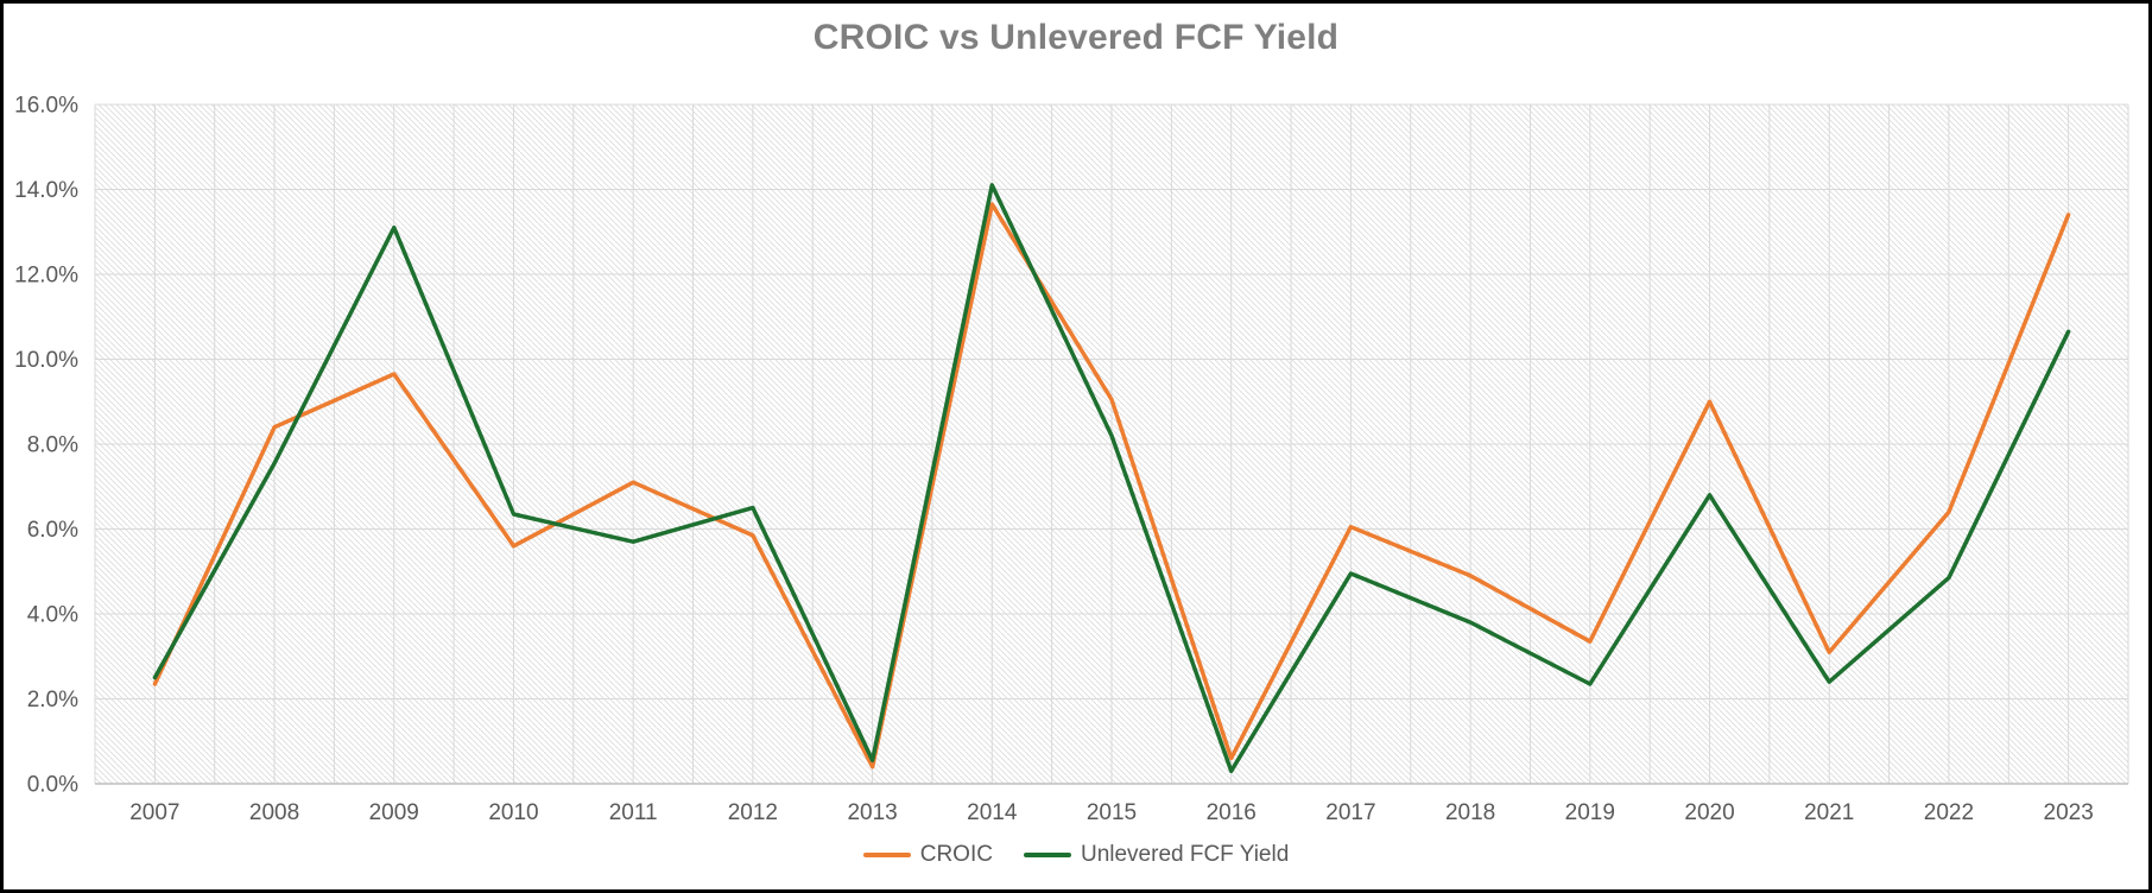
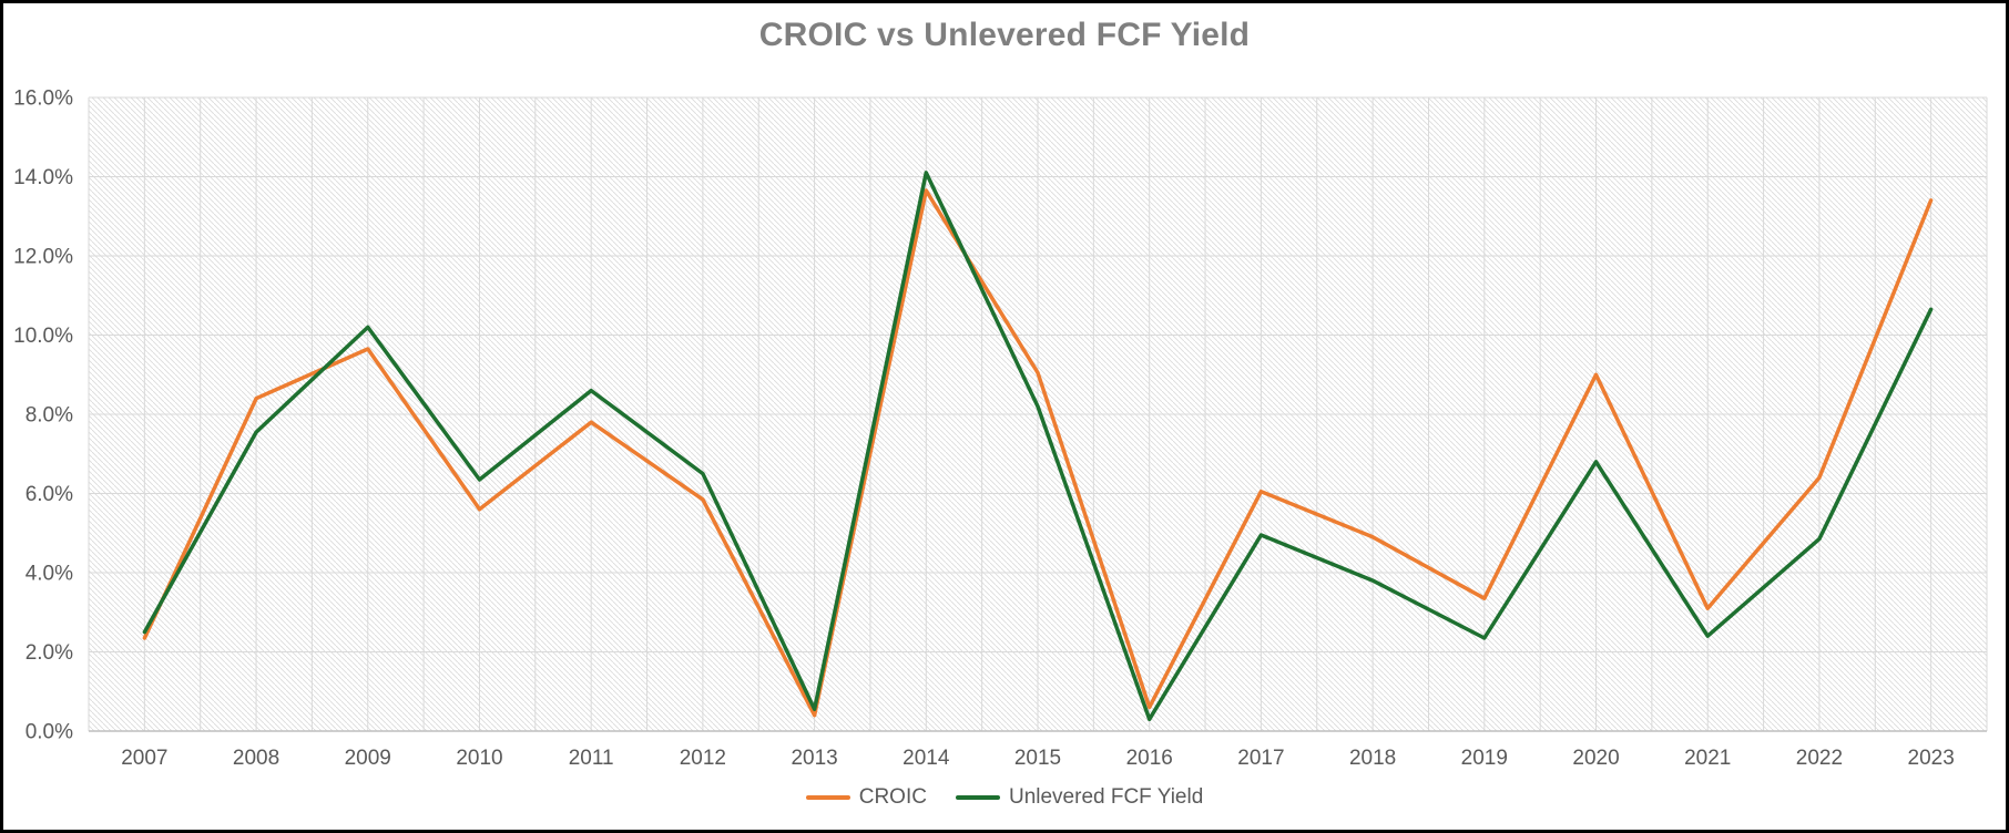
Unlevered FCF Yield/2009: 13.1% -> 10.2%
CROIC/2011: 7.1% -> 7.8%
Unlevered FCF Yield/2011: 5.7% -> 8.6%
